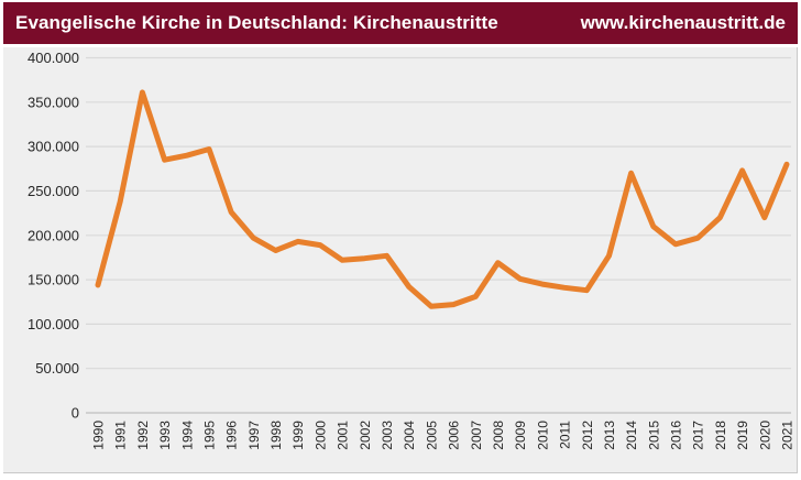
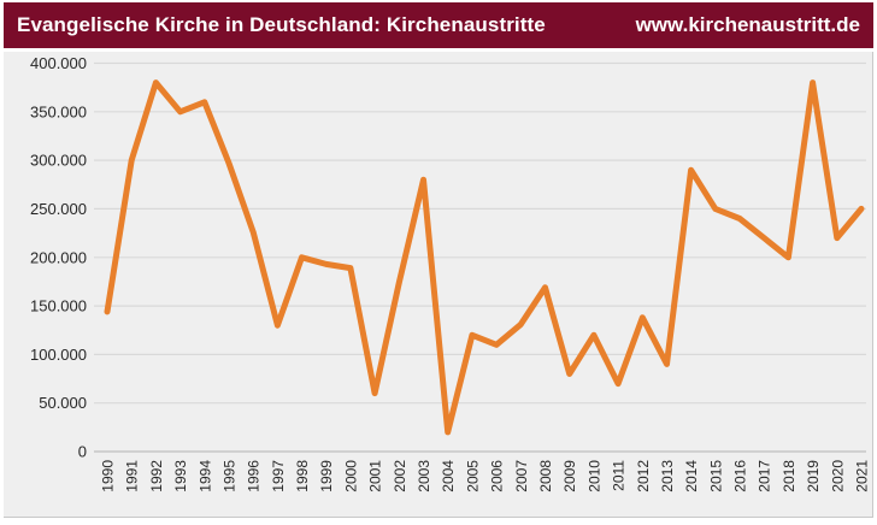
1991: 240000 -> 300000
1992: 360000 -> 380000
1993: 280000 -> 350000
1994: 290000 -> 360000
1997: 200000 -> 130000
1998: 180000 -> 200000
2001: 170000 -> 60000
2003: 180000 -> 280000
2004: 140000 -> 20000
2006: 120000 -> 110000
2009: 150000 -> 80000
2010: 140000 -> 120000
2011: 140000 -> 70000
2013: 180000 -> 90000
2014: 270000 -> 290000
2015: 210000 -> 250000
2016: 190000 -> 240000
2017: 200000 -> 220000
2018: 220000 -> 200000
2019: 270000 -> 380000
2021: 280000 -> 250000
